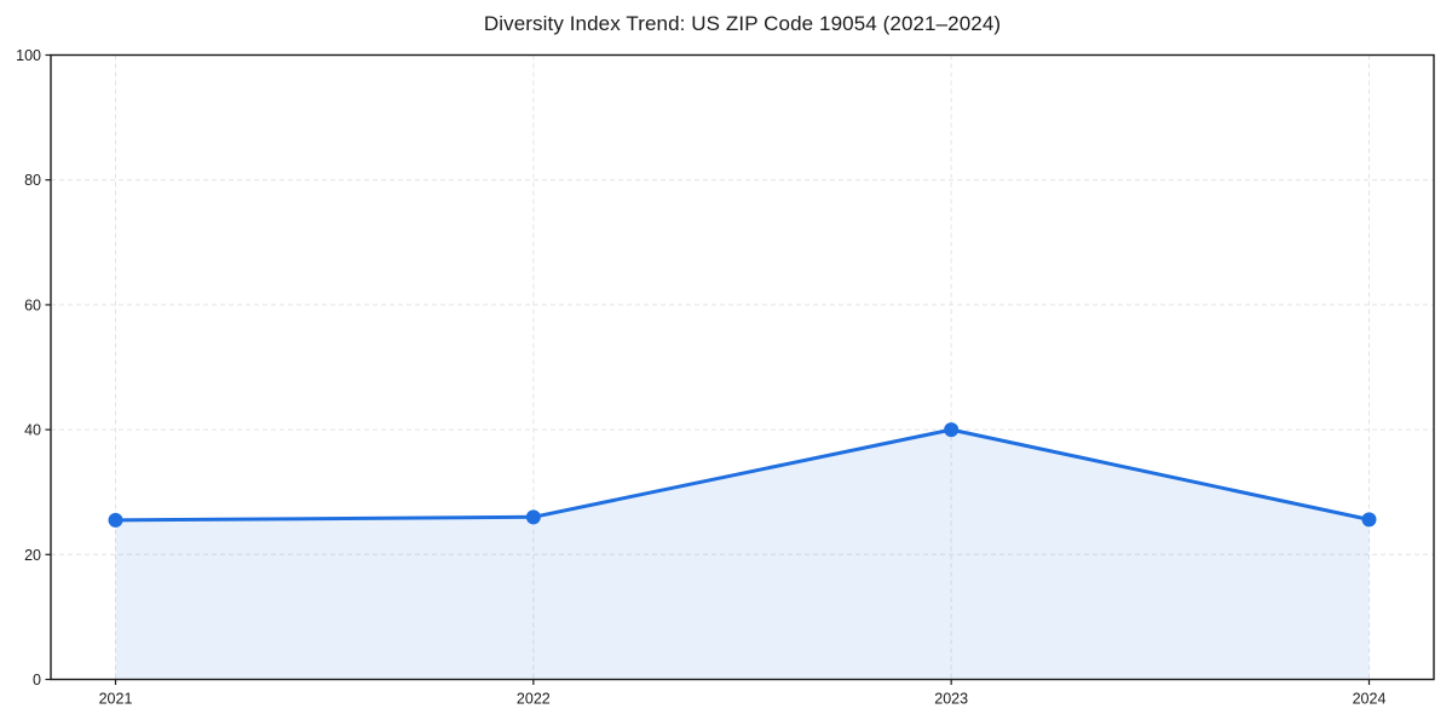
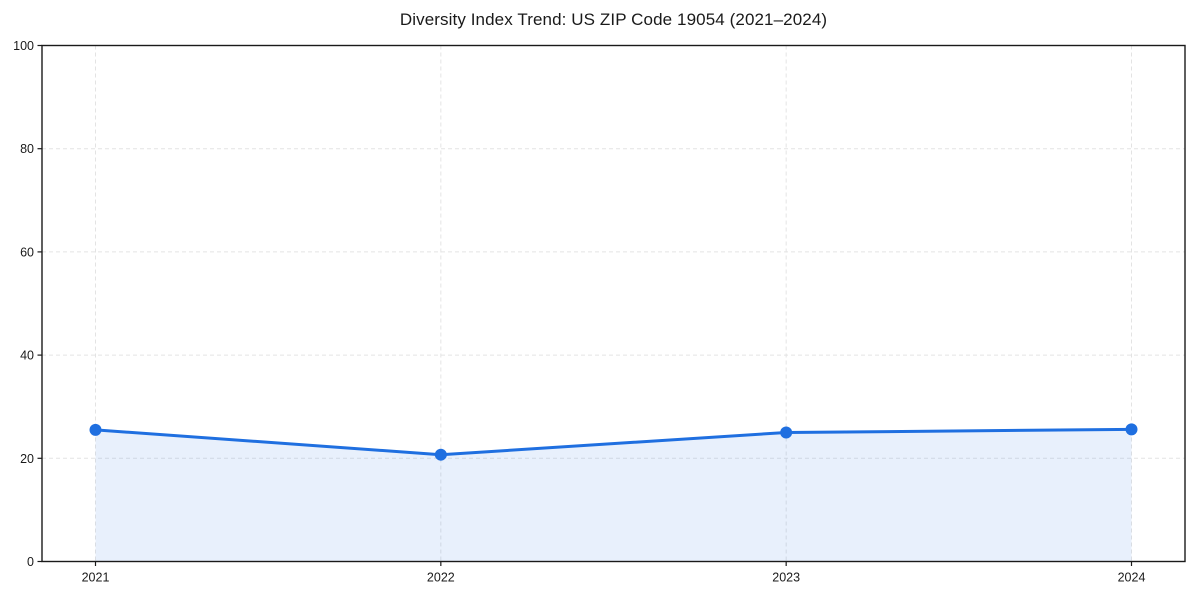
2022: 26 -> 21
2023: 40 -> 25
